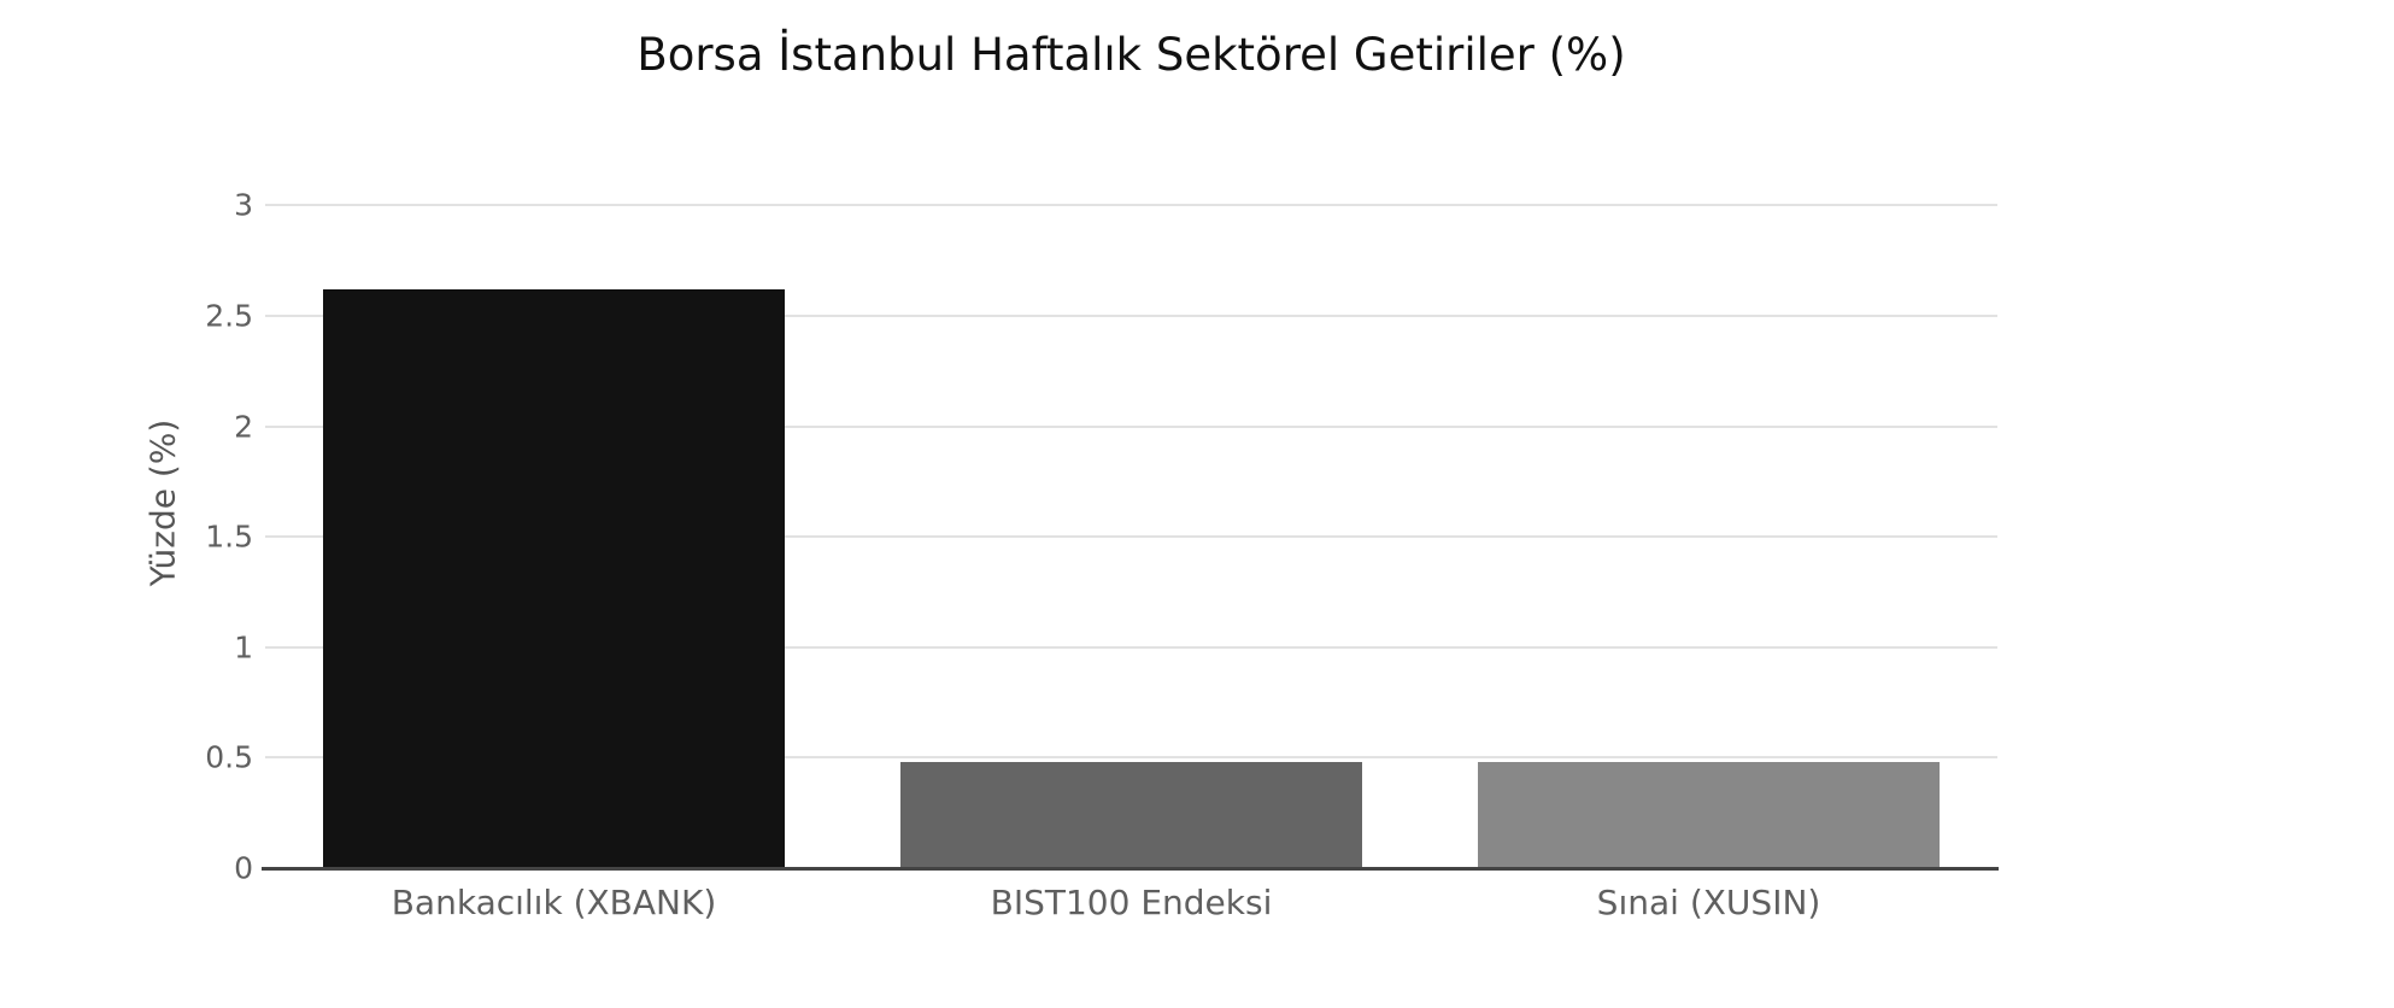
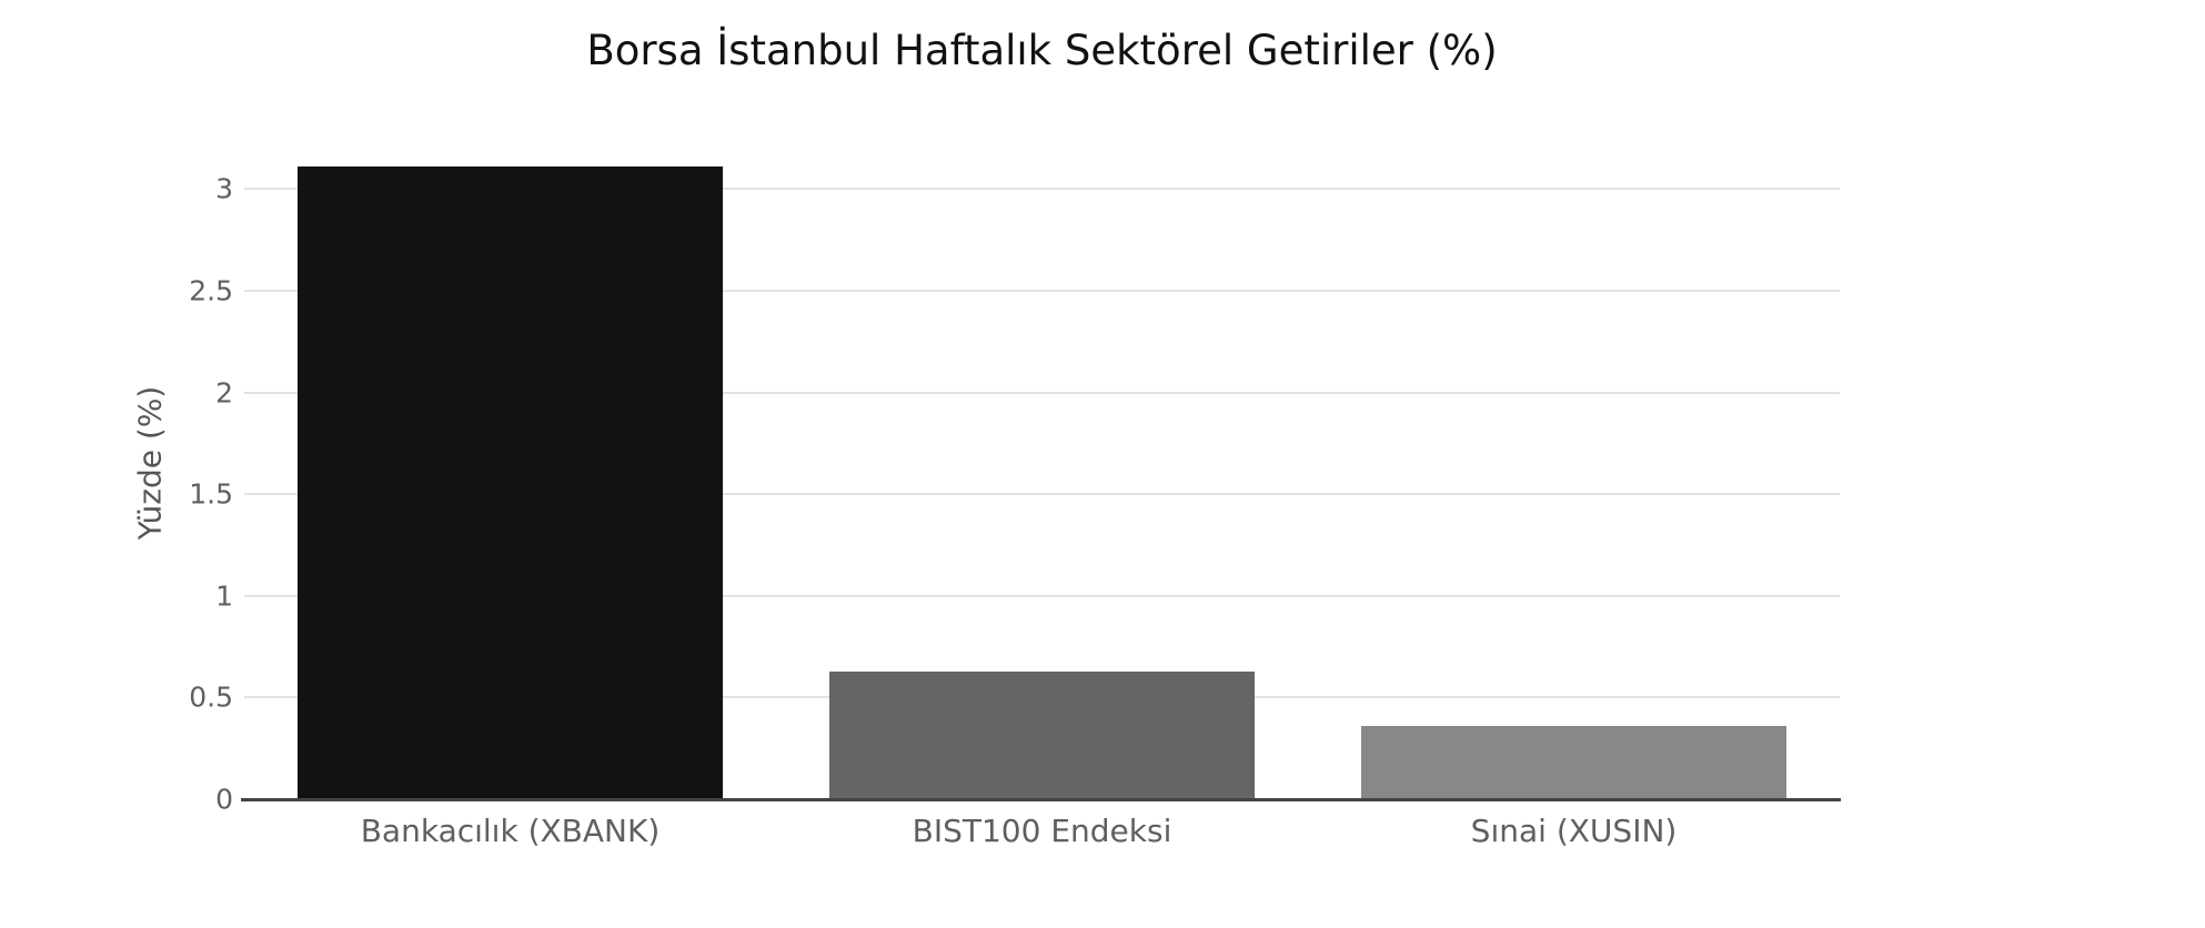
Bankacılık (XBANK): 2.62 -> 3.11
BIST100 Endeksi: 0.48 -> 0.63
Sınai (XUSIN): 0.48 -> 0.36
